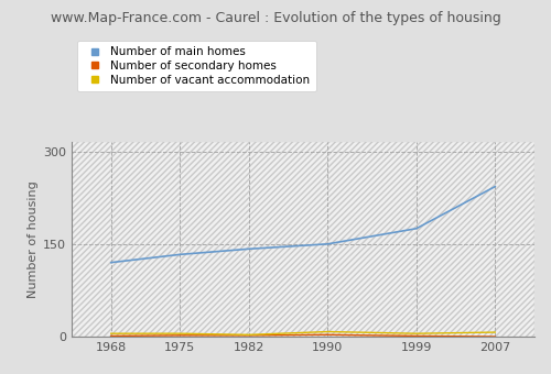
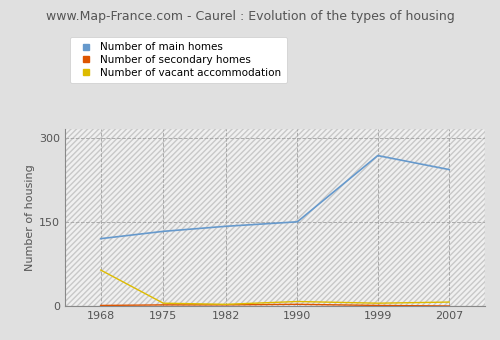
Number of vacant accommodation/1968: 5 -> 64
Number of main homes/1999: 175 -> 268
